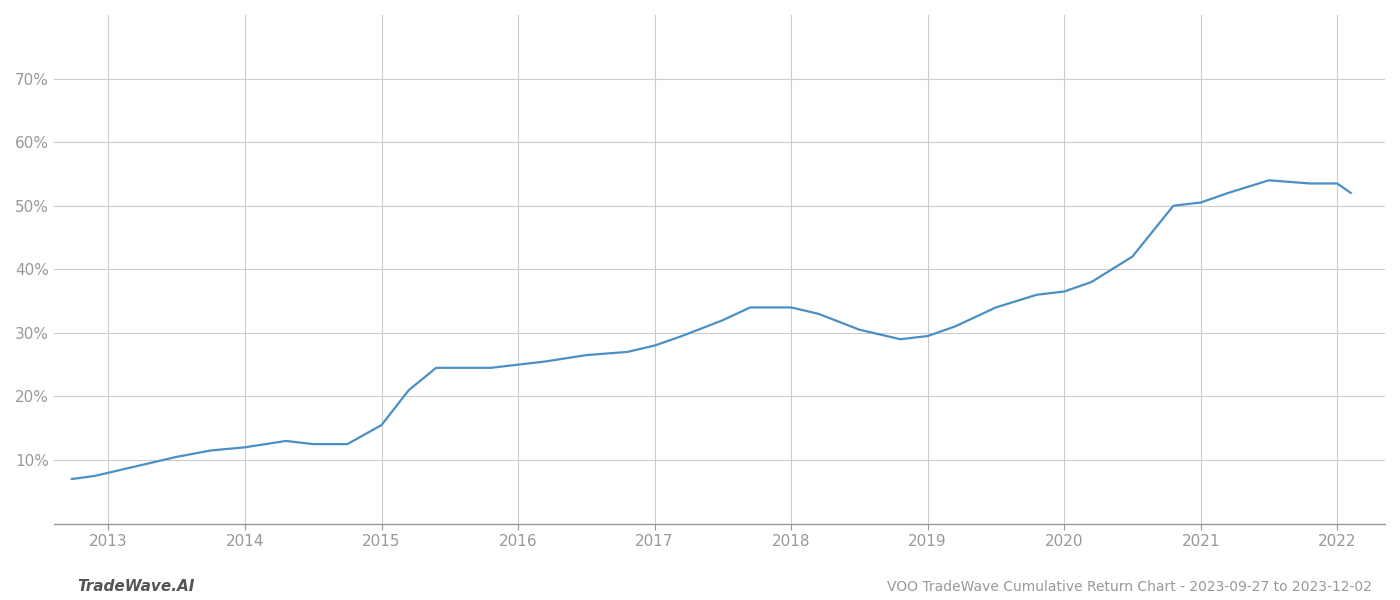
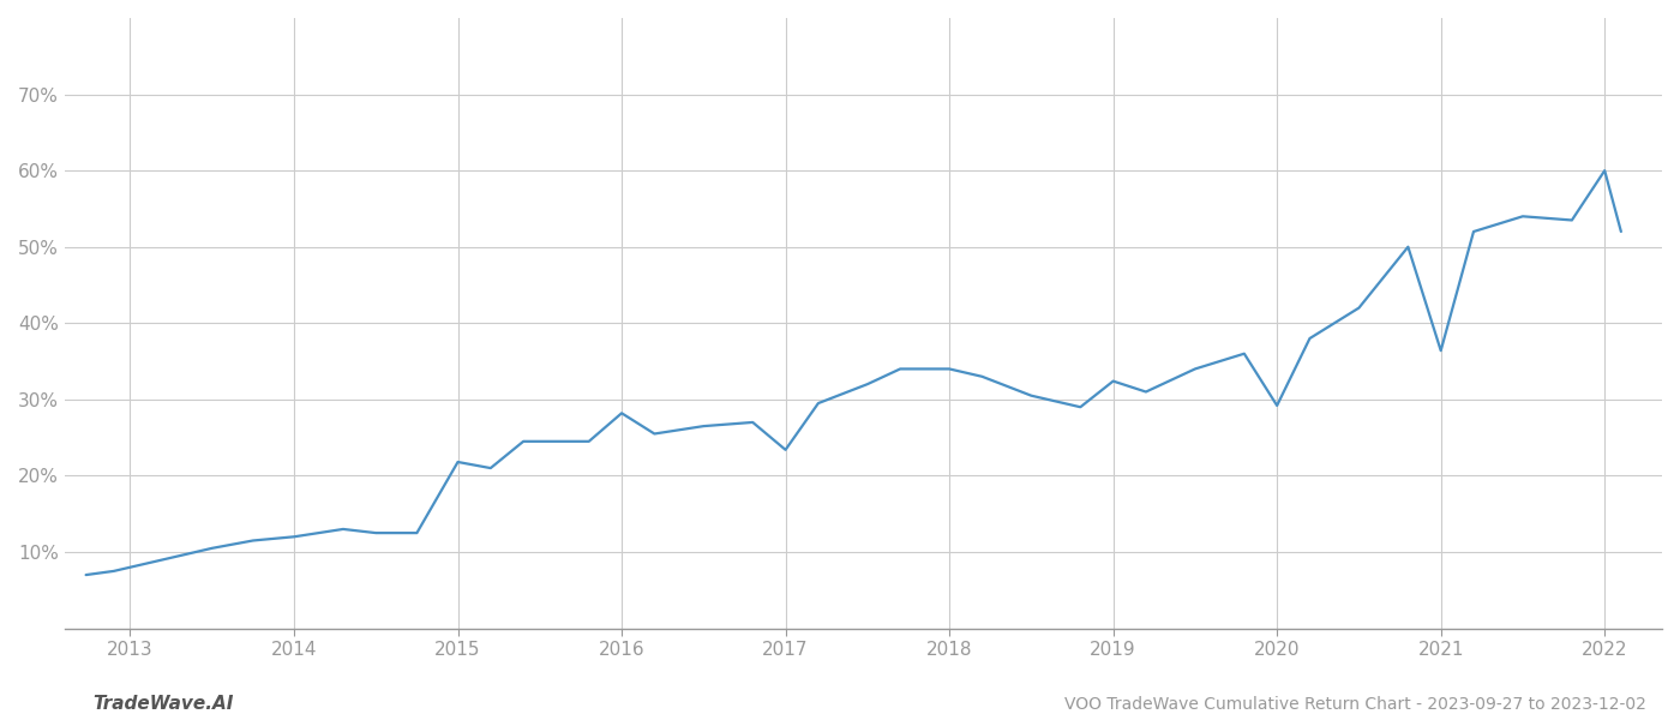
2015: 15.5% -> 21.8%
2016: 25.0% -> 28.2%
2017: 28.0% -> 23.4%
2019: 29.5% -> 32.4%
2020: 36.5% -> 29.2%
2021: 50.5% -> 36.4%
2022: 53.5% -> 60.0%
